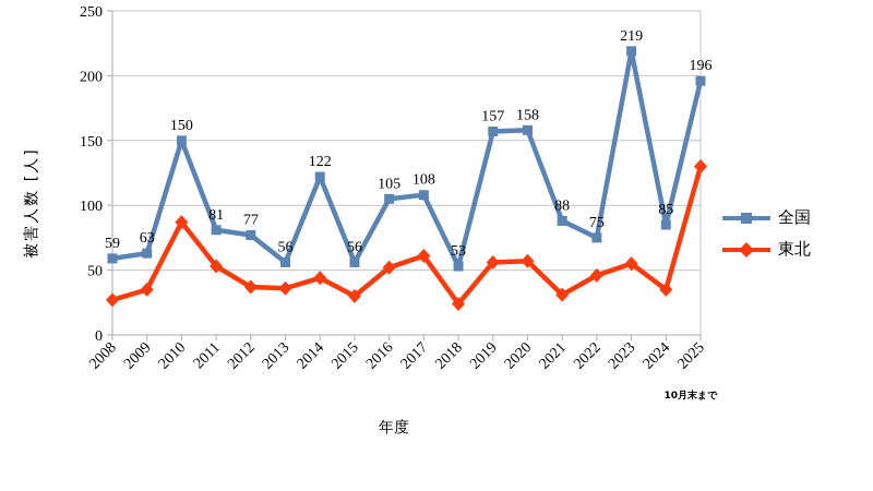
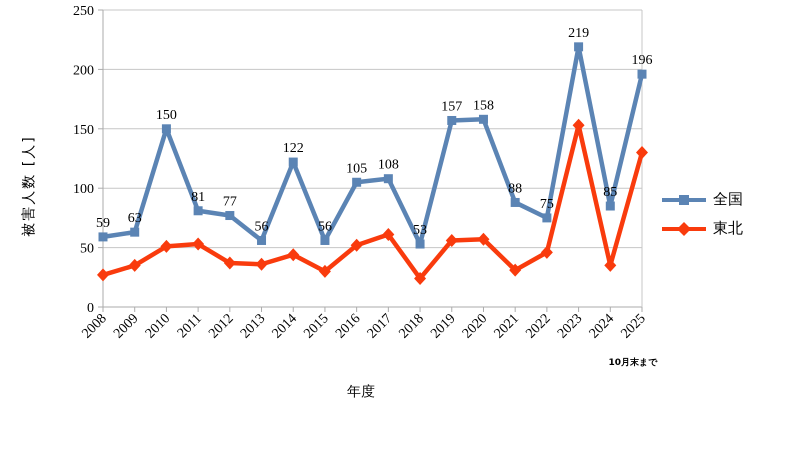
東北/2010: 87 -> 51
東北/2023: 55 -> 153
